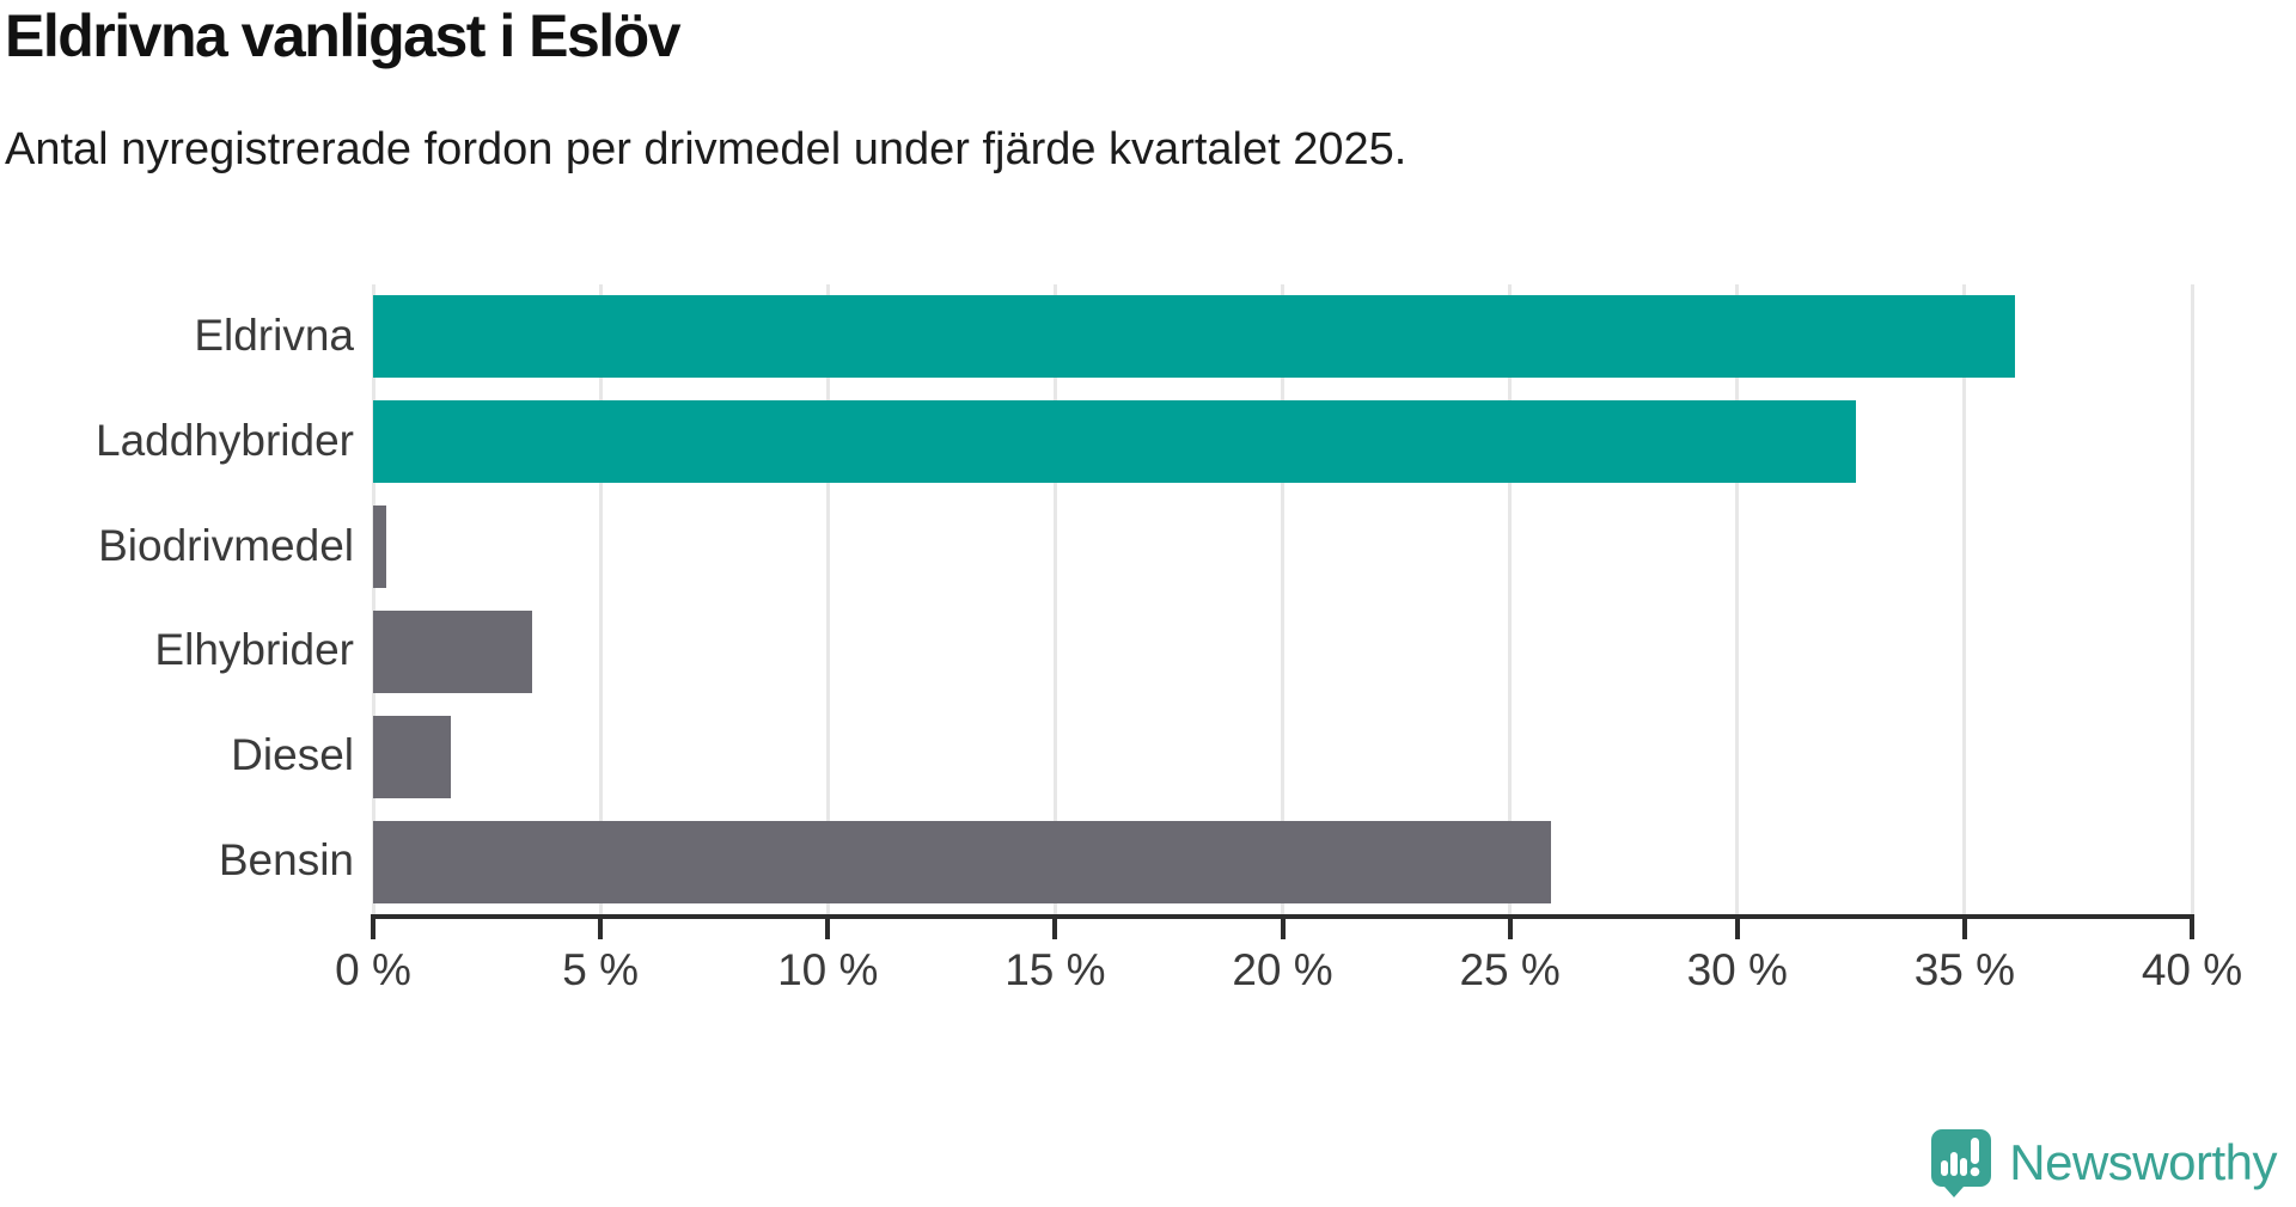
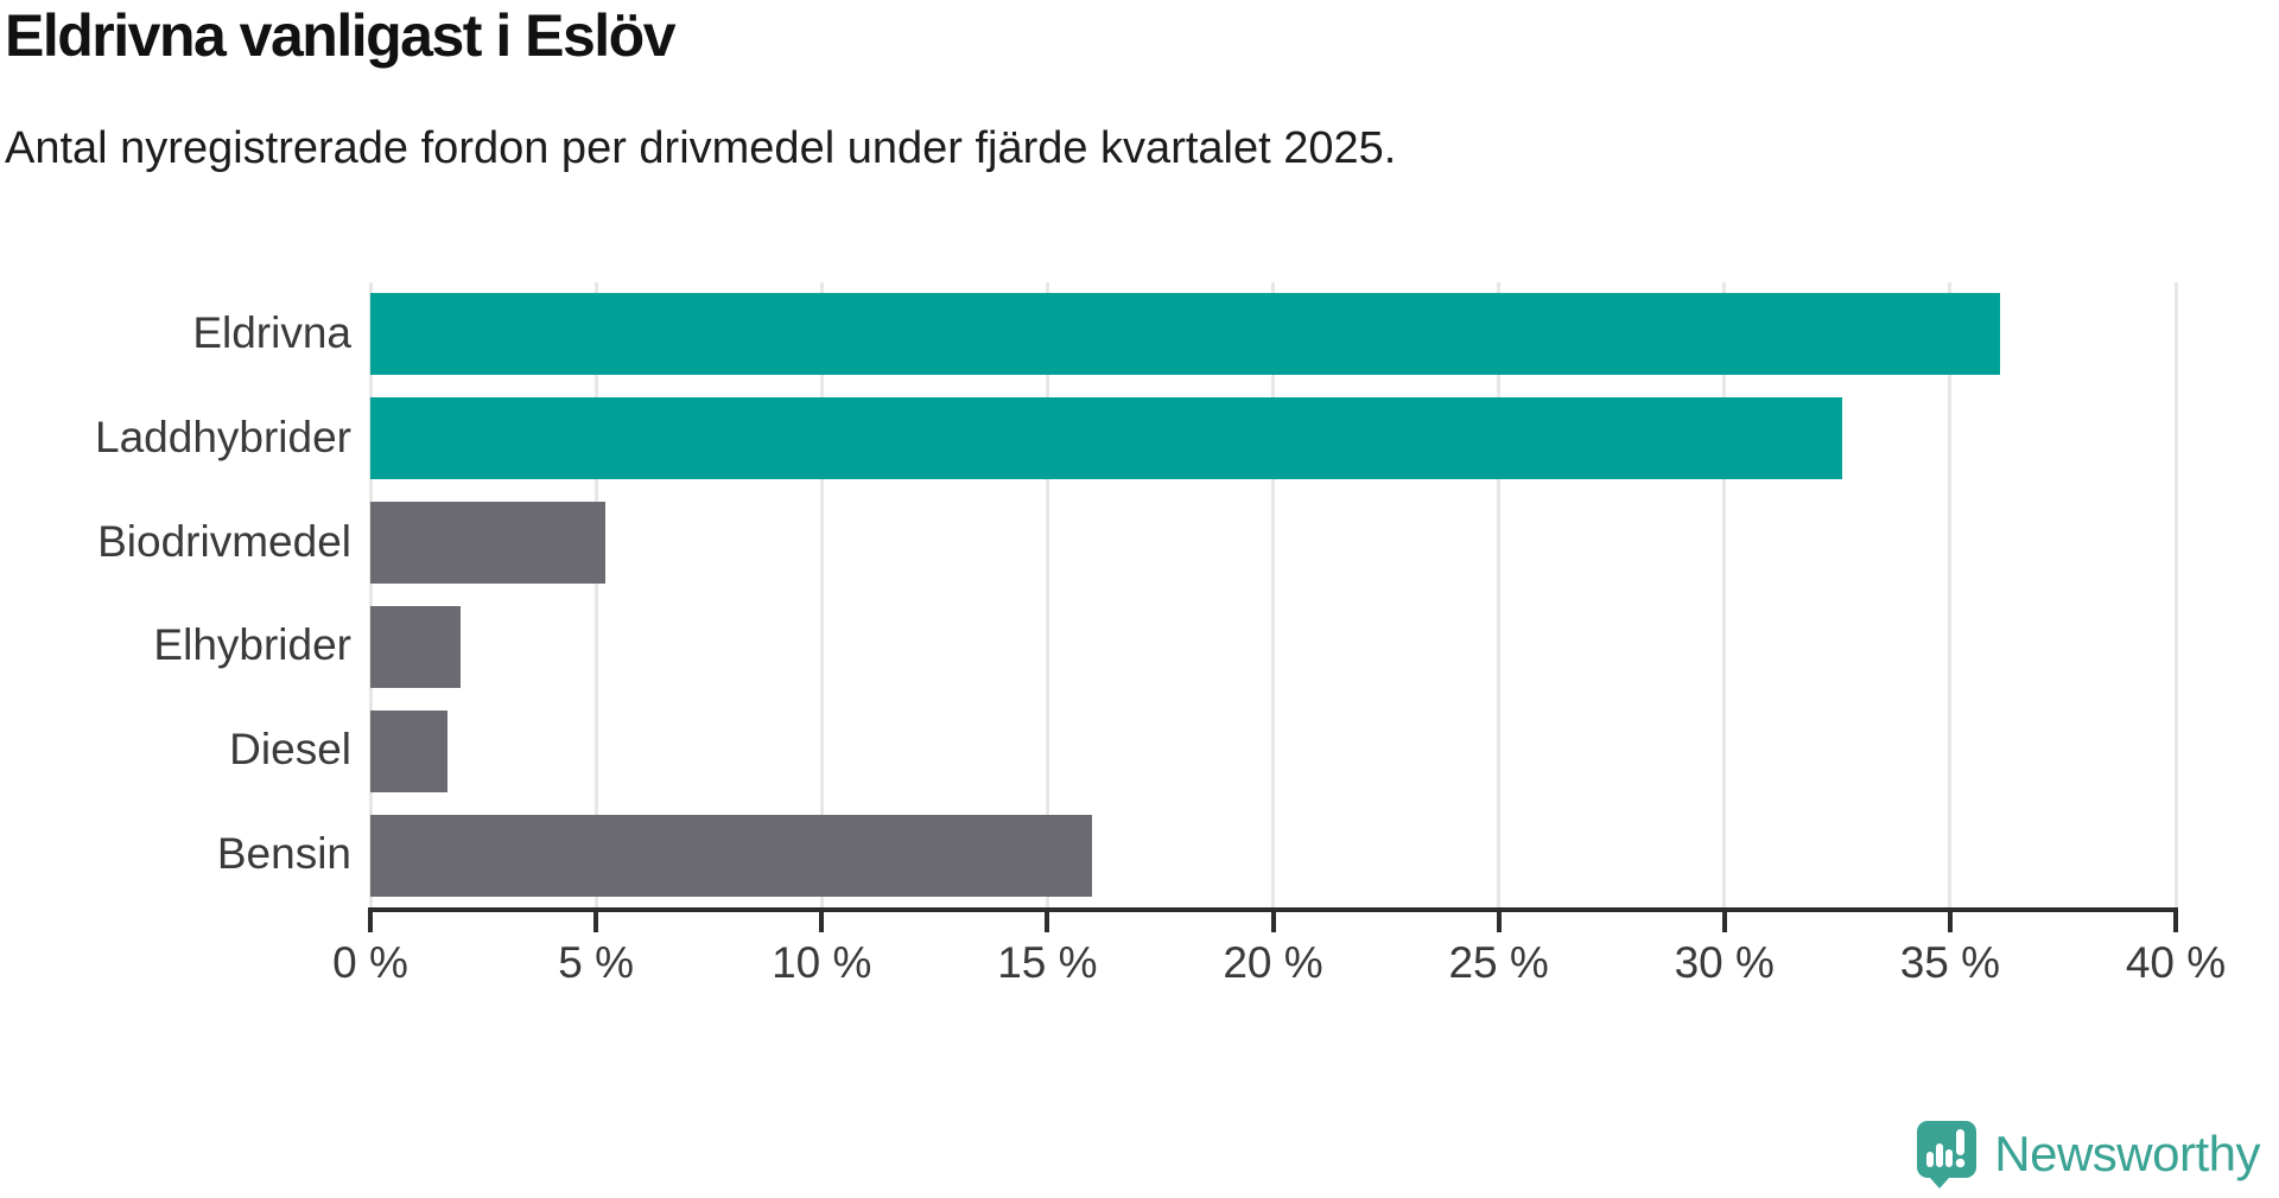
Biodrivmedel: 0.3% -> 5.2%
Elhybrider: 3.5% -> 2.0%
Bensin: 25.9% -> 16.0%
